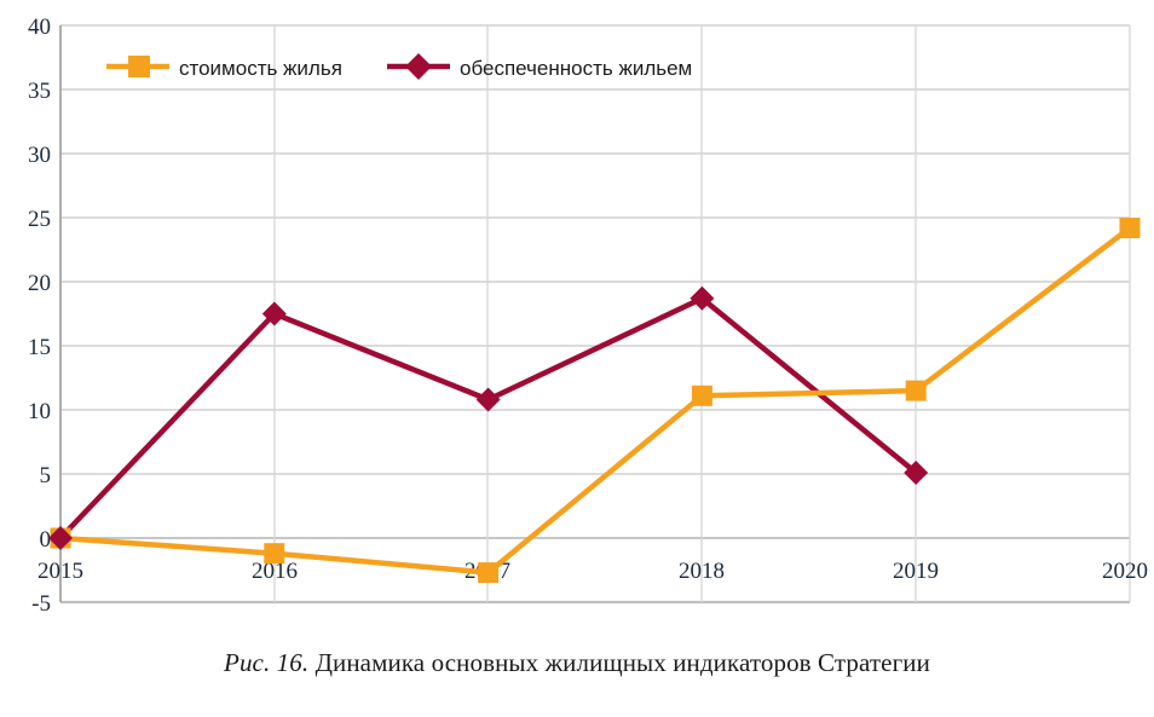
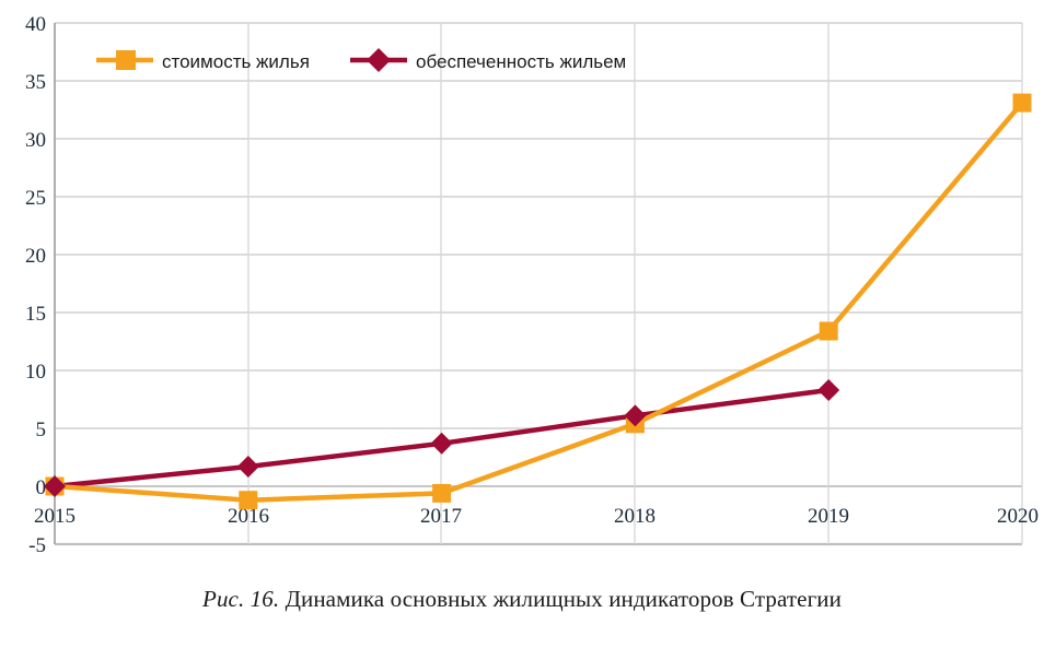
обеспеченность жильем/2016: 17.5 -> 1.7
стоимость жилья/2017: -2.7 -> -0.6
обеспеченность жильем/2017: 10.8 -> 3.7
стоимость жилья/2018: 11.1 -> 5.4
обеспеченность жильем/2018: 18.7 -> 6.1
стоимость жилья/2019: 11.5 -> 13.4
обеспеченность жильем/2019: 5.1 -> 8.3
стоимость жилья/2020: 24.2 -> 33.1
